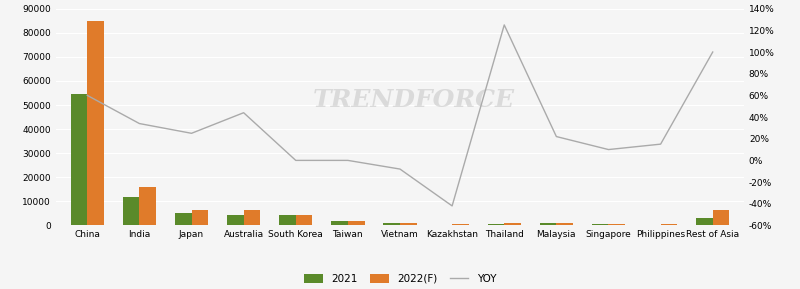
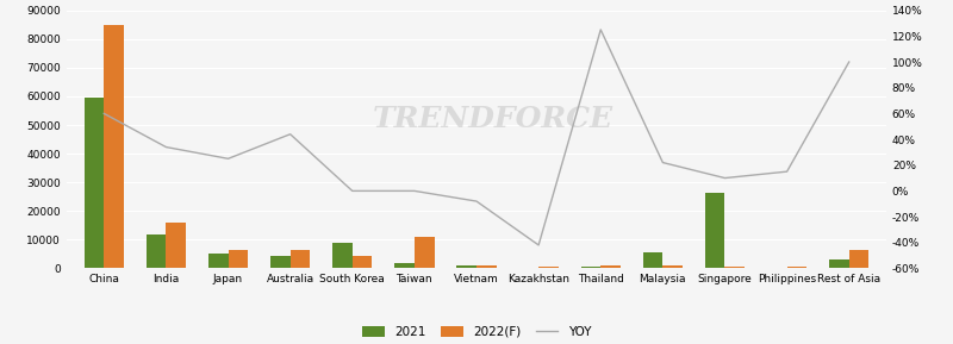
2021/China: 54500 -> 59500
2021/South Korea: 4200 -> 9000
2022(F)/Taiwan: 2000 -> 11000
2021/Malaysia: 900 -> 5500
2021/Singapore: 400 -> 26500
